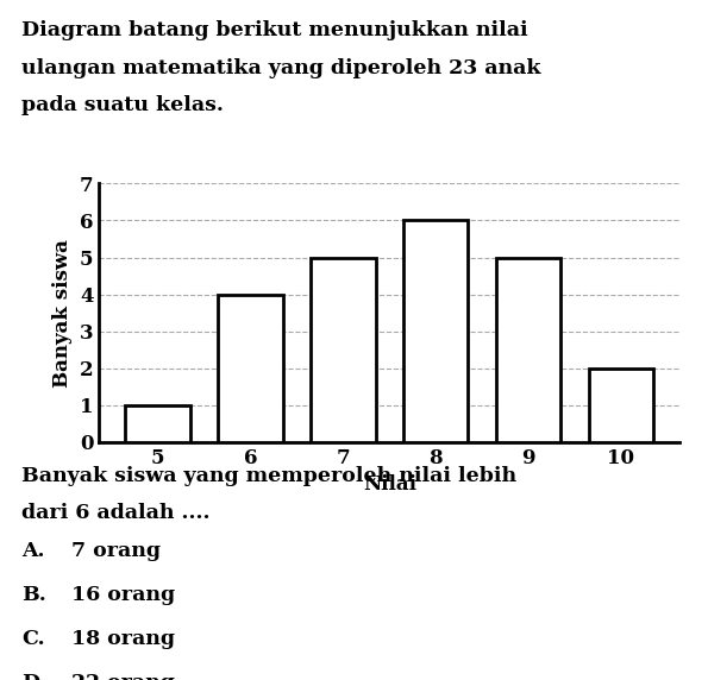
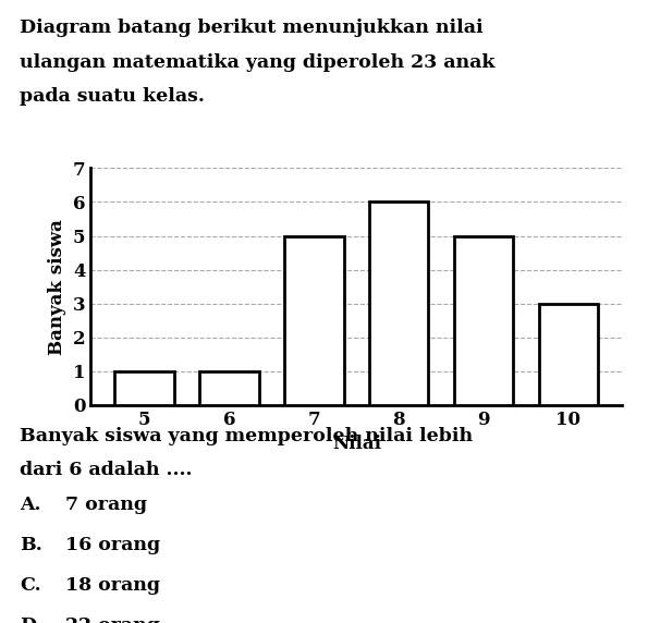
6: 4 -> 1
10: 2 -> 3
